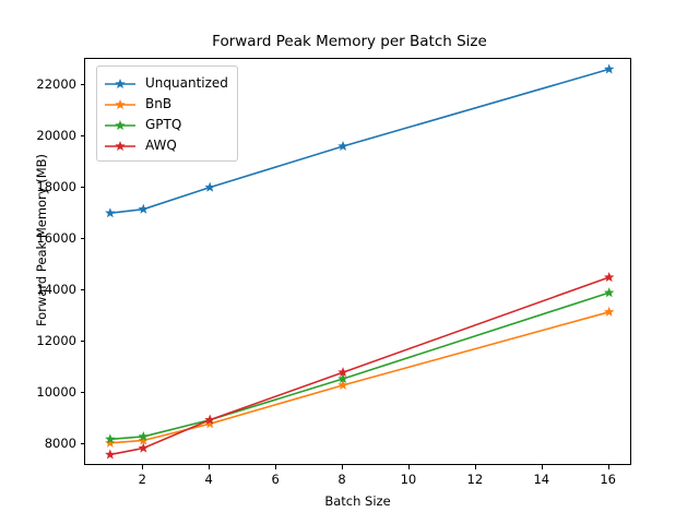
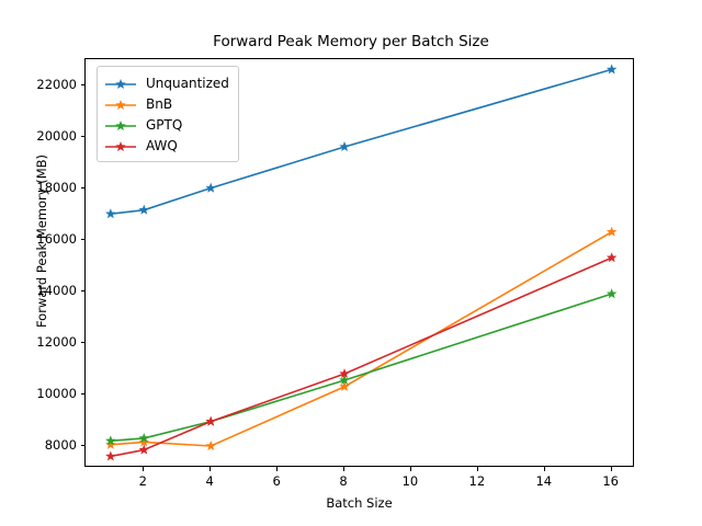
BnB/4: 8800 -> 8000
BnB/16: 13200 -> 16300
AWQ/16: 14500 -> 15300
